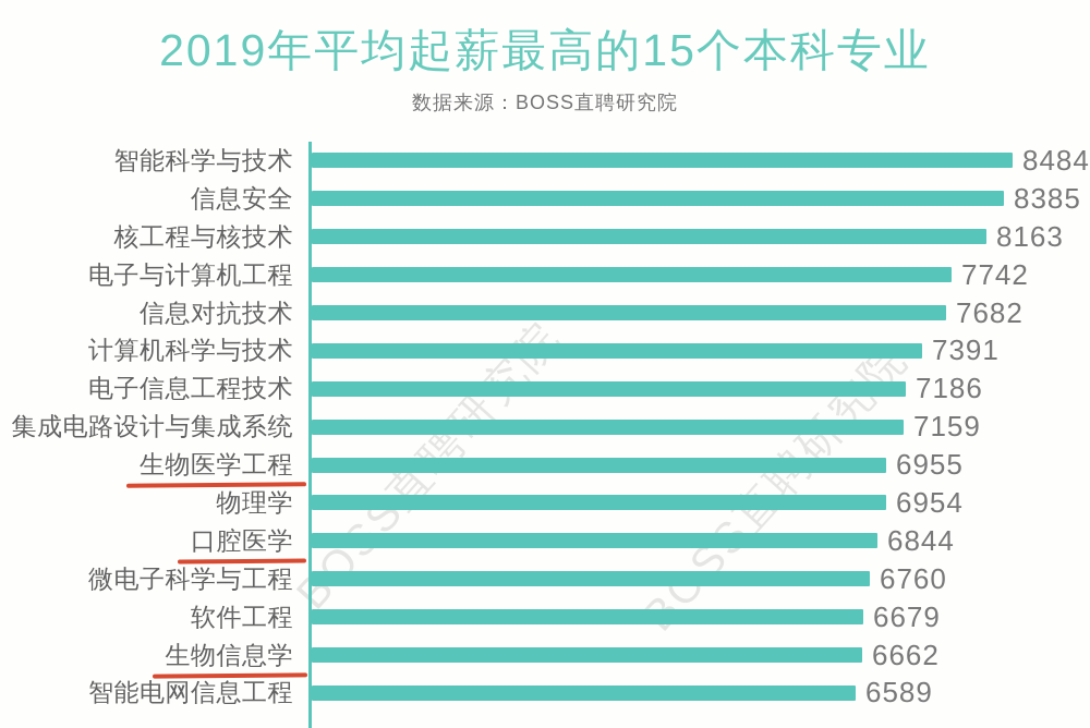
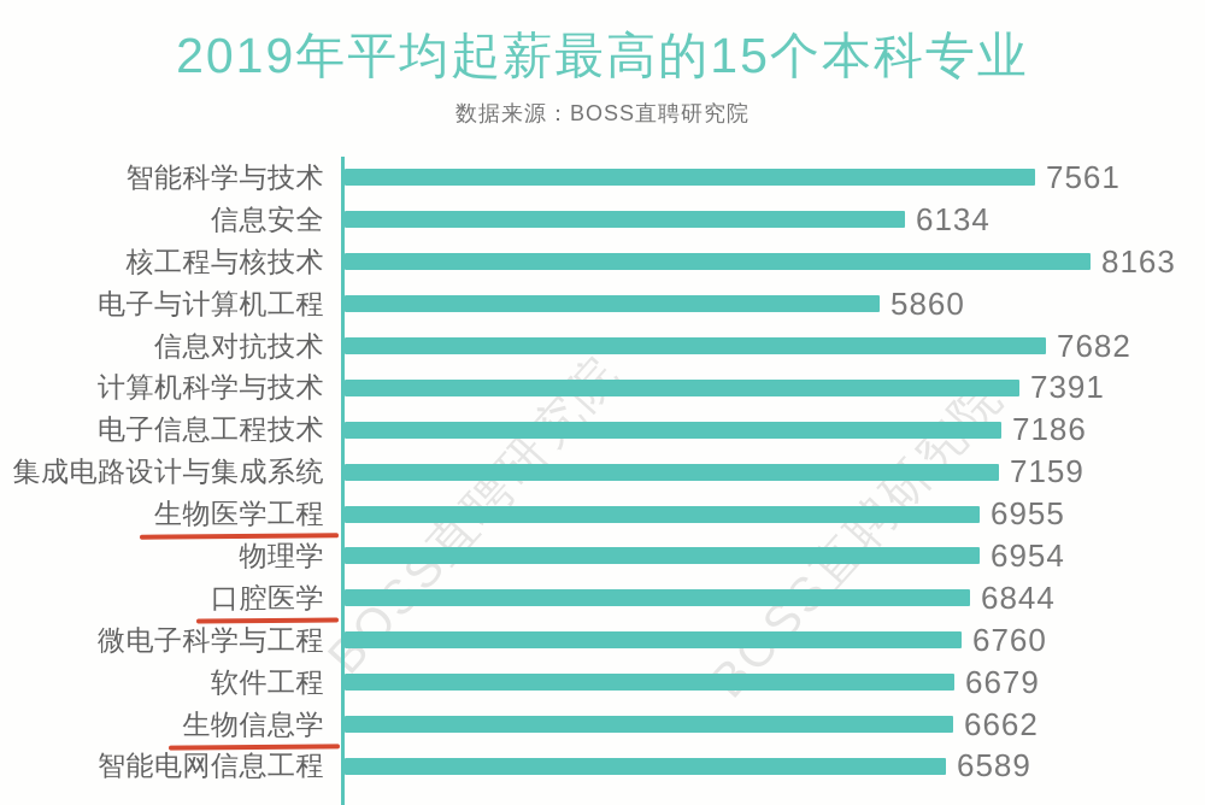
智能科学与技术: 8484 -> 7561
信息安全: 8385 -> 6134
电子与计算机工程: 7742 -> 5860
